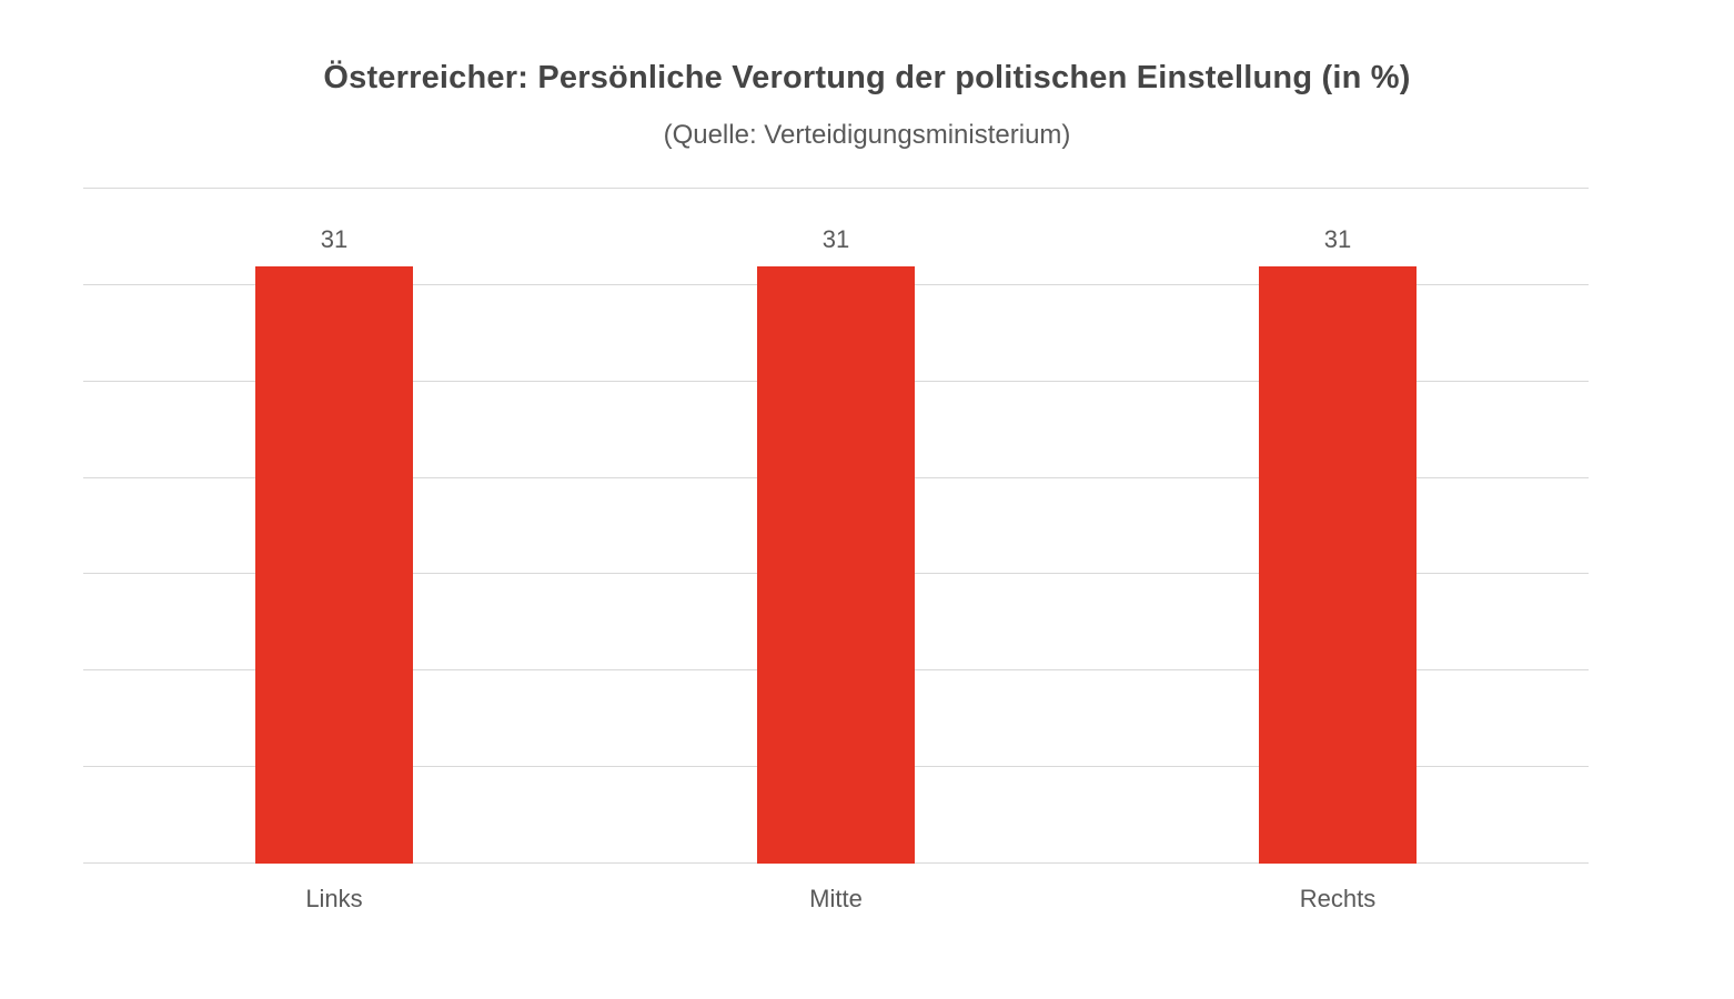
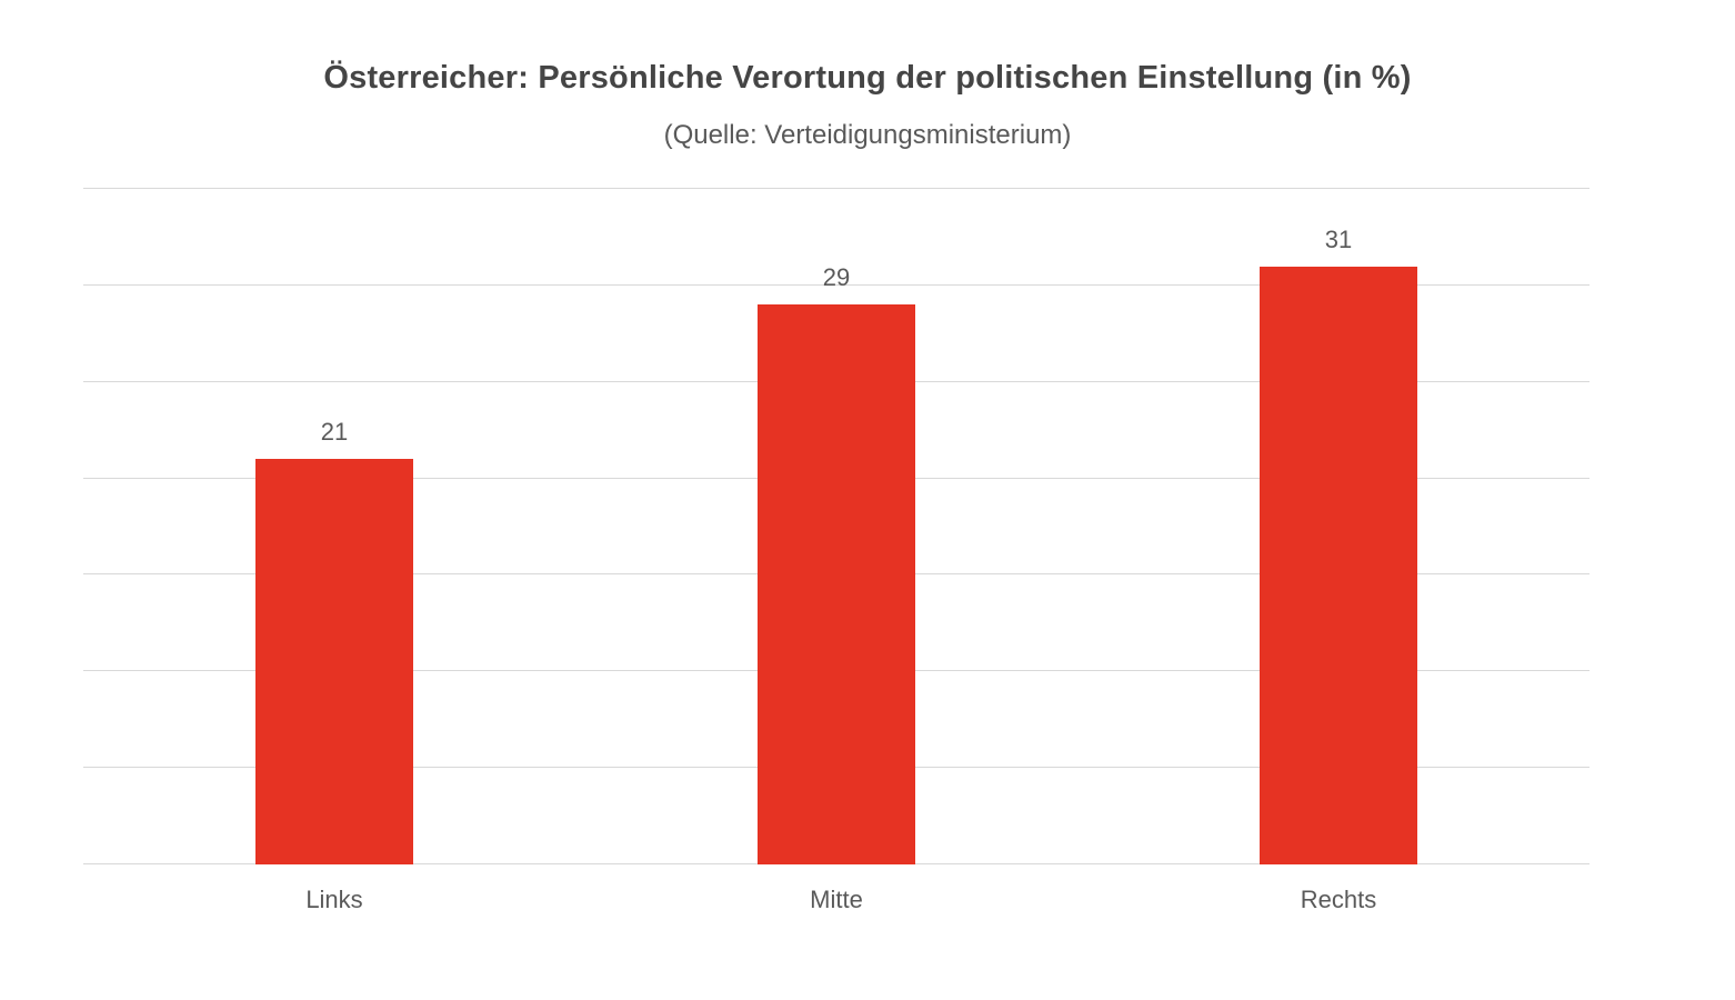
Links: 31 -> 21
Mitte: 31 -> 29
